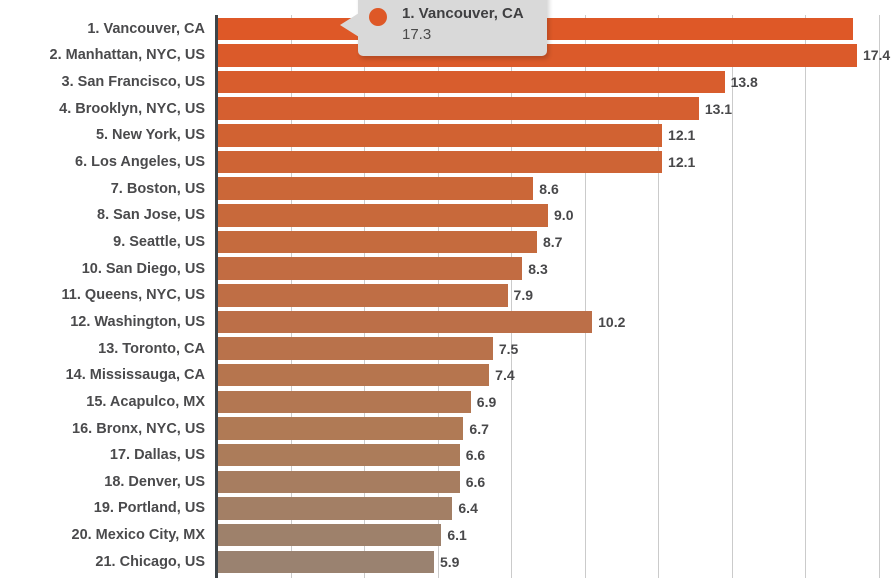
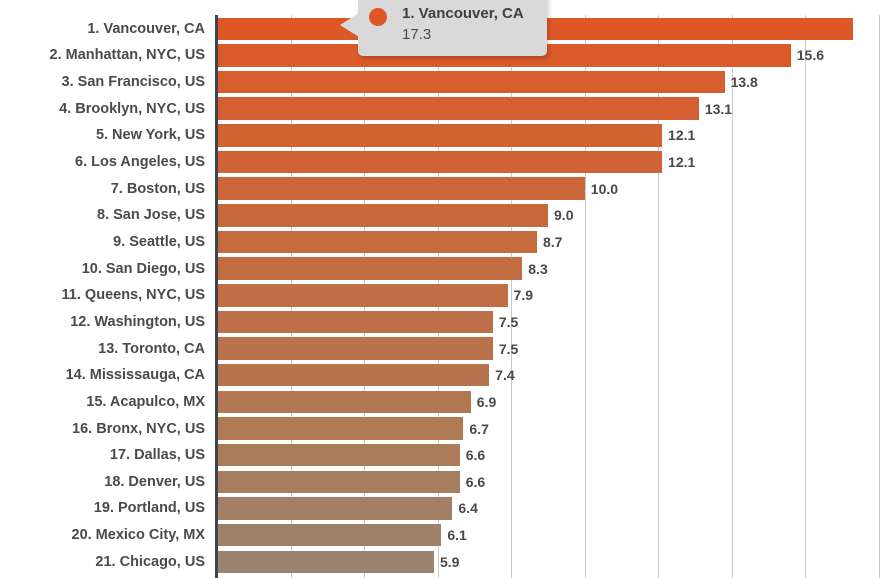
2. Manhattan, NYC, US: 17.4 -> 15.6
7. Boston, US: 8.6 -> 10.0
12. Washington, US: 10.2 -> 7.5
